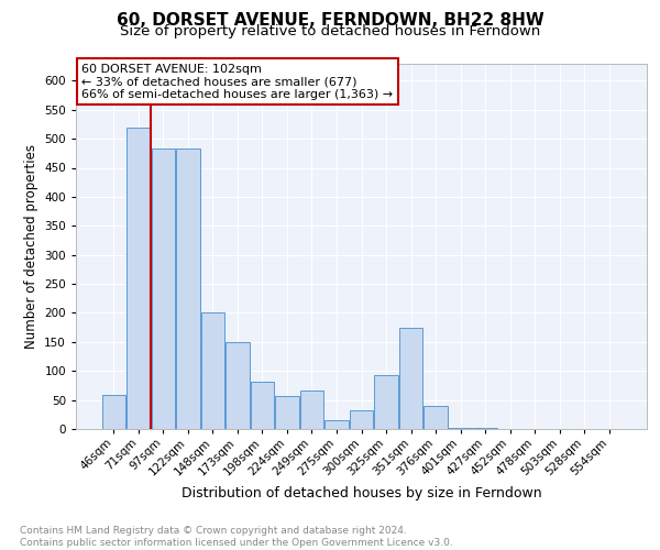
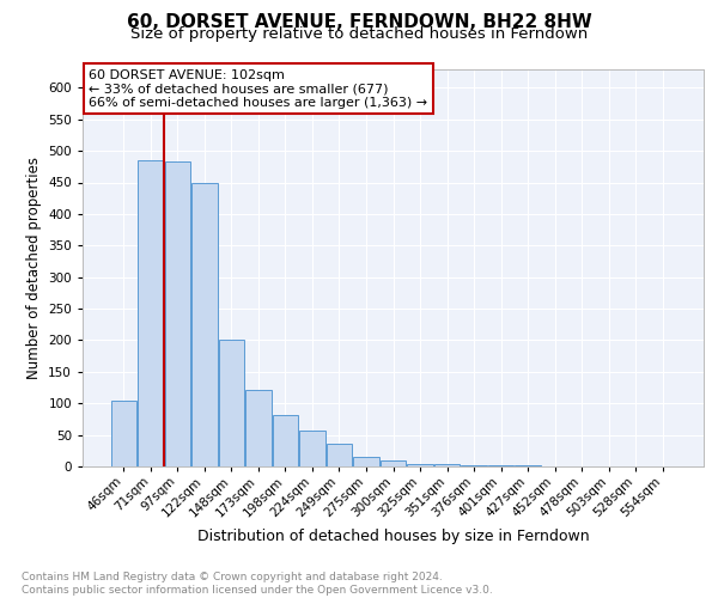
46sqm: 58 -> 105
71sqm: 520 -> 485
122sqm: 484 -> 450
173sqm: 150 -> 122
249sqm: 66 -> 36
300sqm: 32 -> 9
325sqm: 92 -> 4
351sqm: 174 -> 3
376sqm: 40 -> 2
